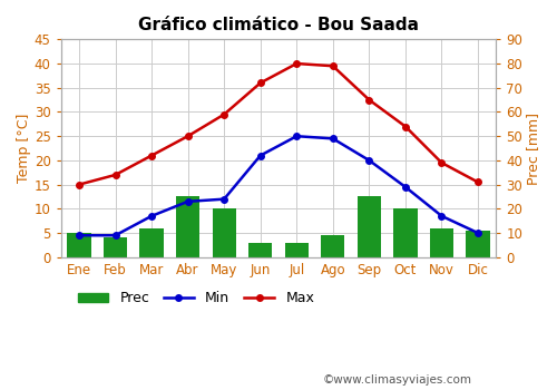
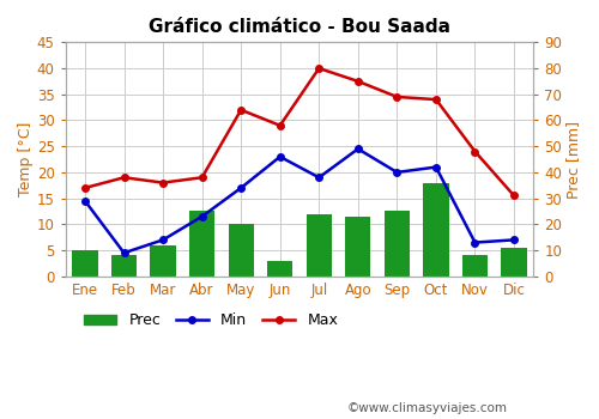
Min/Ene: 4.5 -> 14.5
Max/Ene: 15.0 -> 17.0
Max/Feb: 17.0 -> 19.0
Min/Mar: 8.5 -> 7.0
Max/Mar: 21.0 -> 18.0
Max/Abr: 25.0 -> 19.0
Min/May: 12.0 -> 17.0
Max/May: 29.5 -> 32.0
Min/Jun: 21.0 -> 23.0
Max/Jun: 36.0 -> 29.0
Prec/Jul: 3.0 -> 12.0
Min/Jul: 25.0 -> 19.0
Prec/Ago: 4.5 -> 11.5
Max/Ago: 39.5 -> 37.5
Max/Sep: 32.5 -> 34.5
Prec/Oct: 10.0 -> 18.0
Min/Oct: 14.5 -> 21.0
Max/Oct: 27.0 -> 34.0
Prec/Nov: 6.0 -> 4.0
Min/Nov: 8.5 -> 6.5
Max/Nov: 19.5 -> 24.0
Min/Dic: 5.0 -> 7.0
